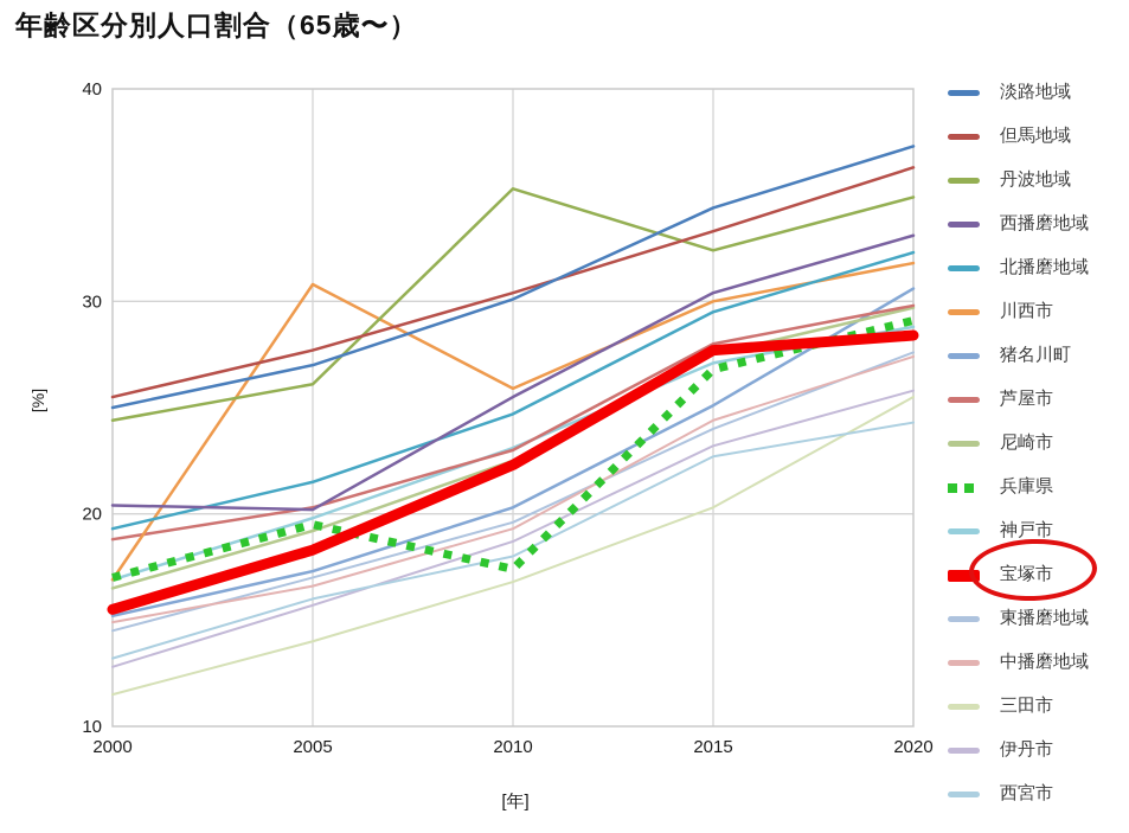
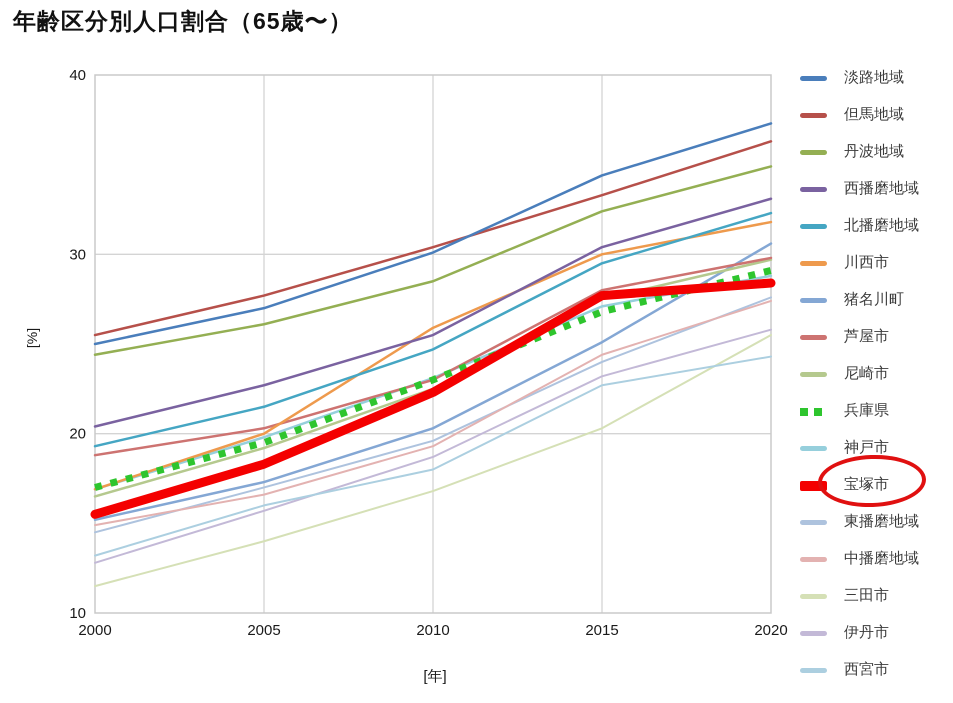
西播磨地域/2005: 20.2 -> 22.7
川西市/2005: 30.8 -> 20.0
丹波地域/2010: 35.3 -> 28.5
兵庫県/2010: 17.4 -> 23.0
